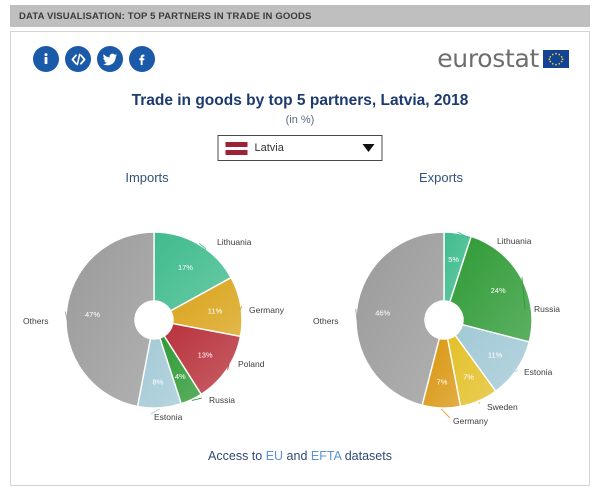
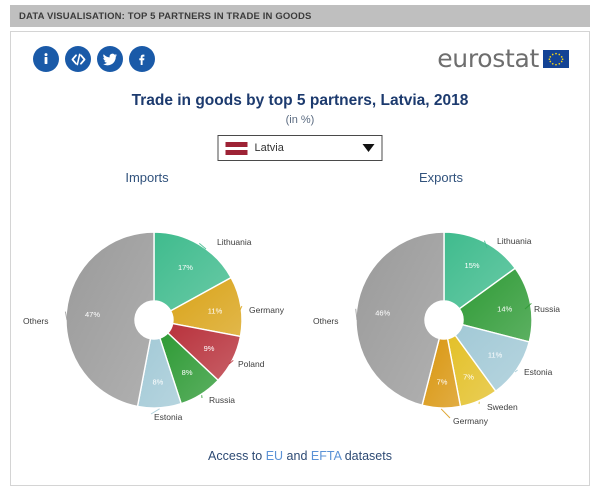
Imports/Poland: 13% -> 9%
Imports/Russia: 4% -> 8%
Exports/Lithuania: 5% -> 15%
Exports/Russia: 24% -> 14%
